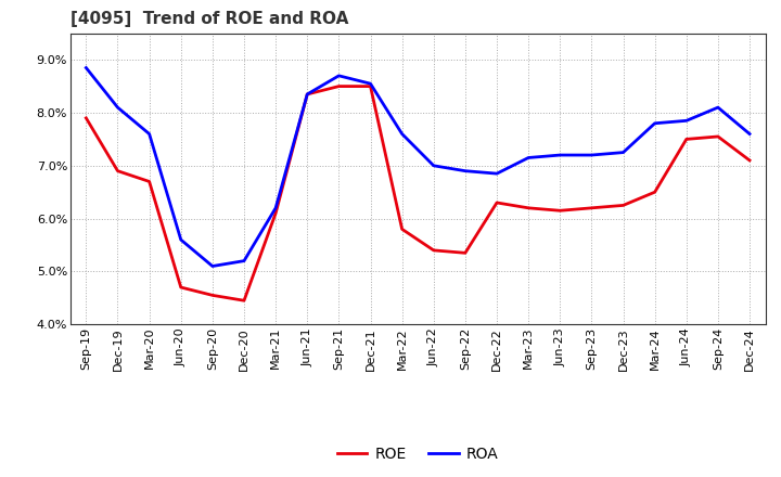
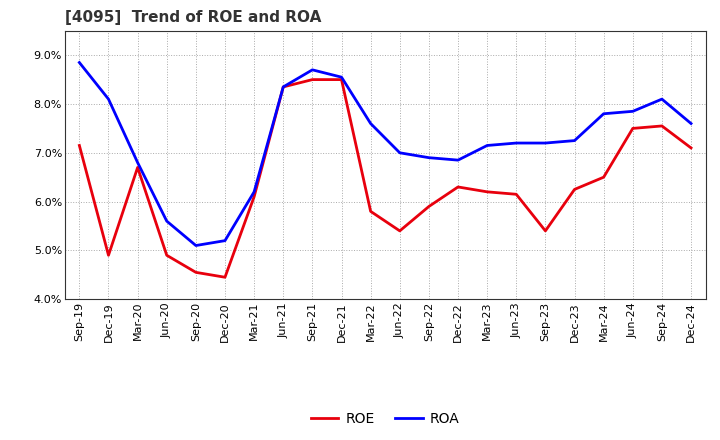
ROE/Sep-19: 7.90% -> 7.15%
ROE/Dec-19: 6.90% -> 4.90%
ROA/Mar-20: 7.60% -> 6.80%
ROE/Jun-20: 4.70% -> 4.90%
ROE/Sep-22: 5.35% -> 5.90%
ROE/Sep-23: 6.20% -> 5.40%
